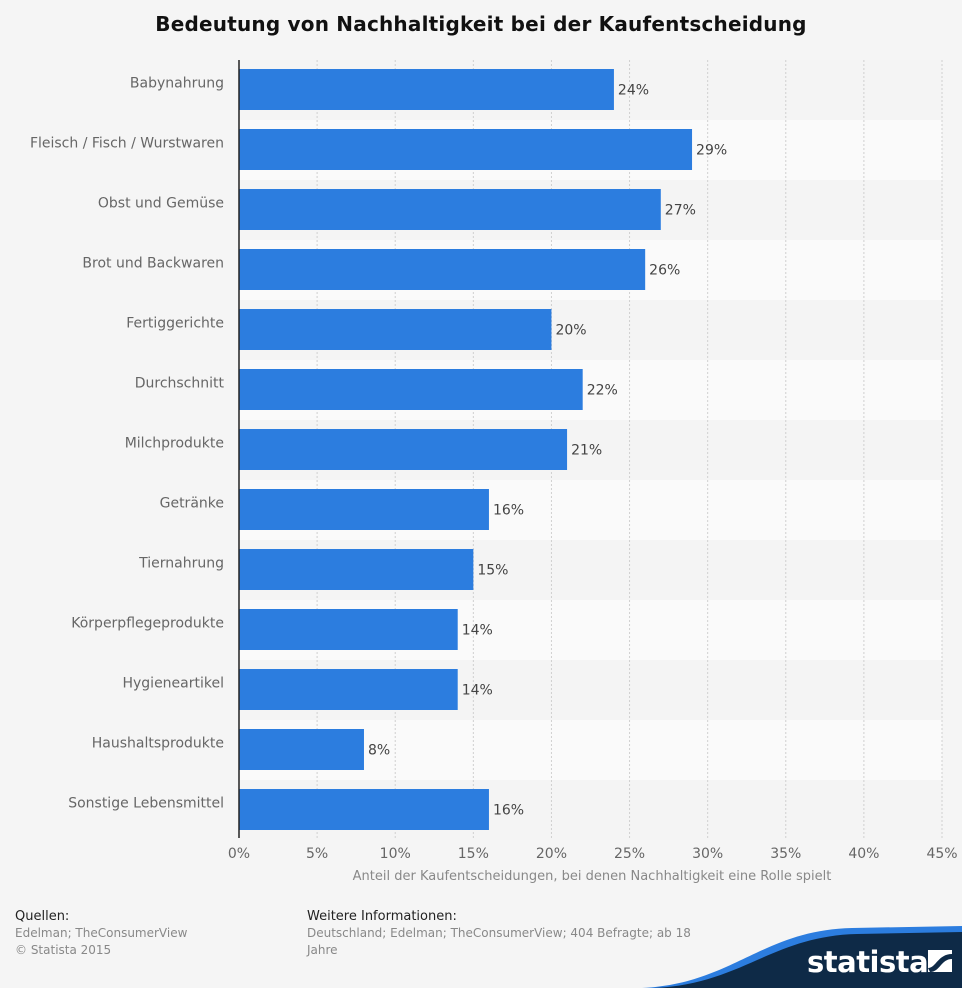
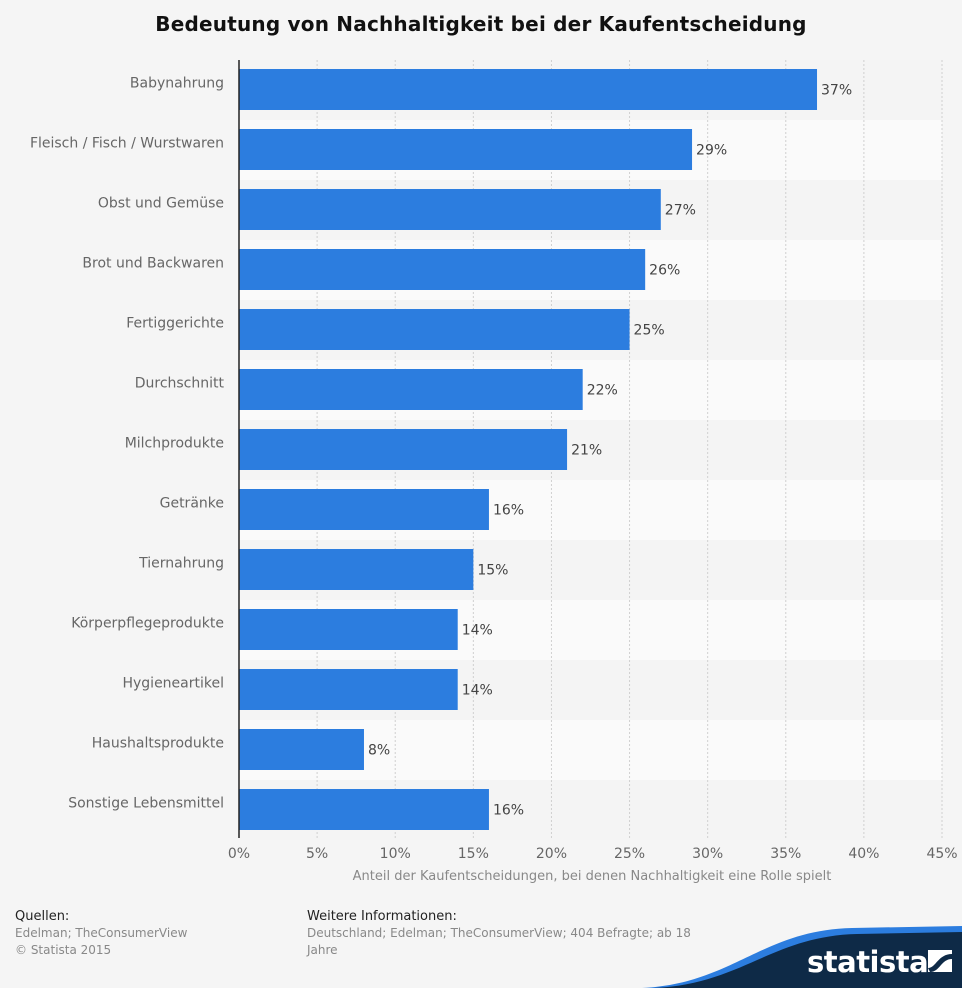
Babynahrung: 24% -> 37%
Fertiggerichte: 20% -> 25%
